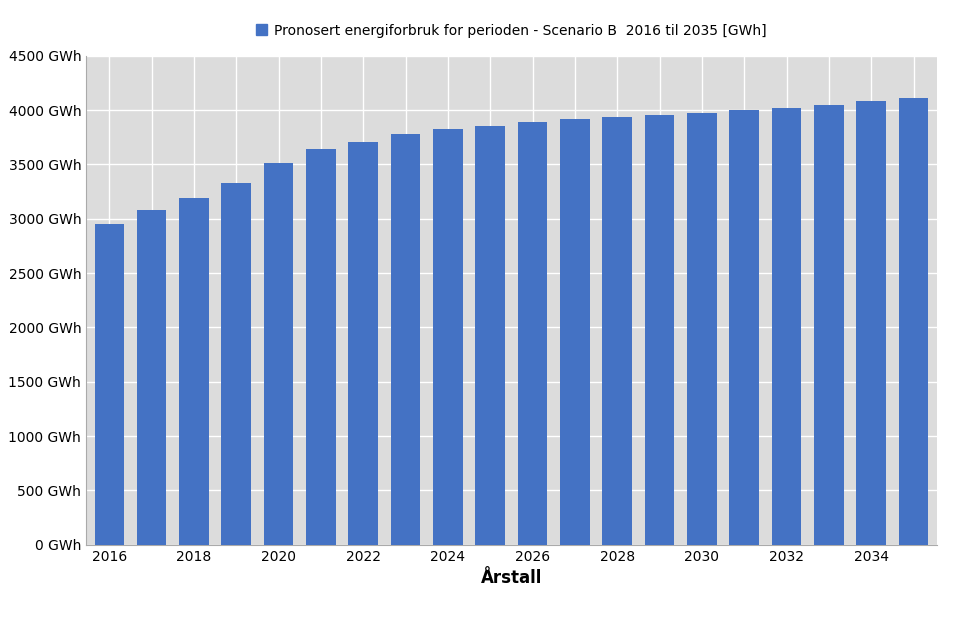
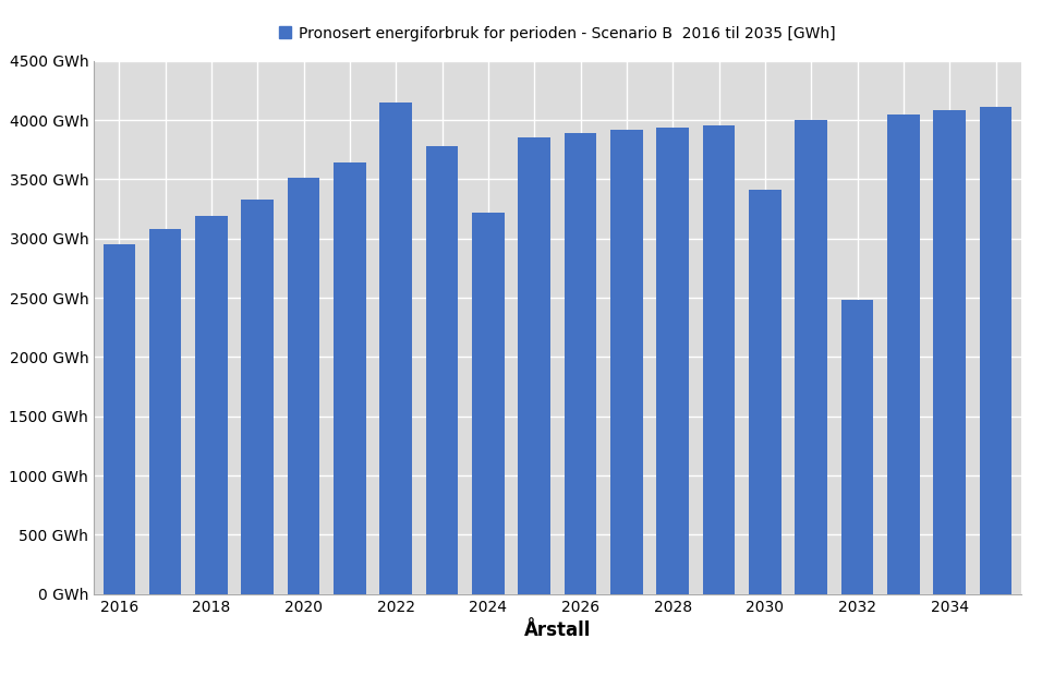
2022: 3710 GWh -> 4150 GWh
2024: 3830 GWh -> 3220 GWh
2030: 3980 GWh -> 3410 GWh
2032: 4020 GWh -> 2480 GWh
